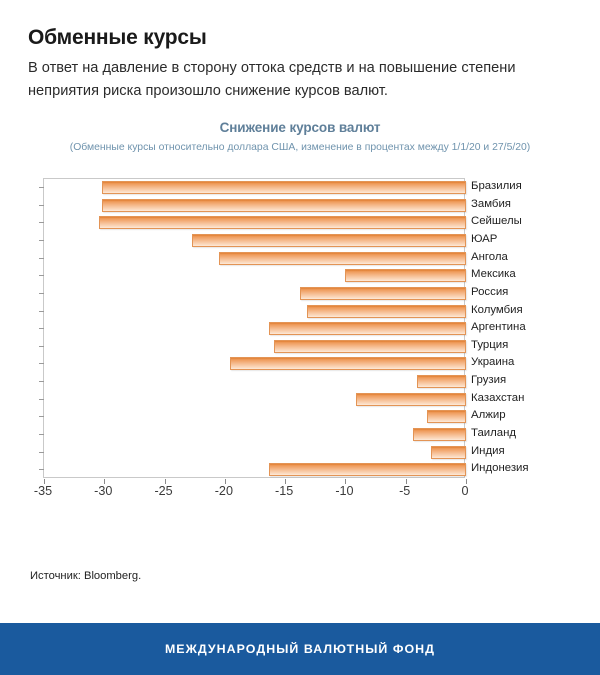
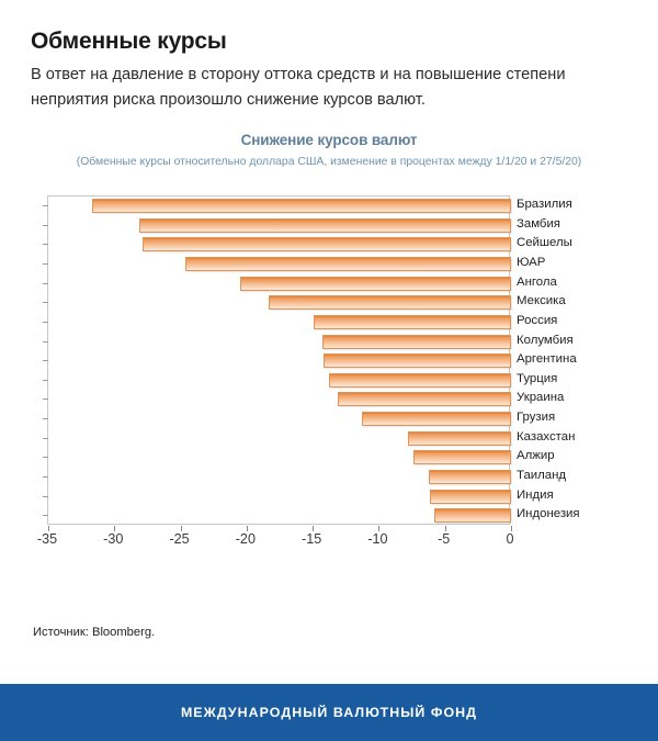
Бразилия: -30.2 -> -31.7
Замбия: -30.2 -> -28.1
Сейшелы: -30.4 -> -27.9
ЮАР: -22.7 -> -24.6
Мексика: -10.0 -> -18.3
Россия: -13.8 -> -14.9
Колумбия: -13.2 -> -14.3
Аргентина: -16.3 -> -14.2
Турция: -15.9 -> -13.8
Украина: -19.6 -> -13.1
Грузия: -4.1 -> -11.3
Казахстан: -9.1 -> -7.8
Алжир: -3.2 -> -7.4
Таиланд: -4.4 -> -6.2
Индия: -2.9 -> -6.1
Индонезия: -16.3 -> -5.8
